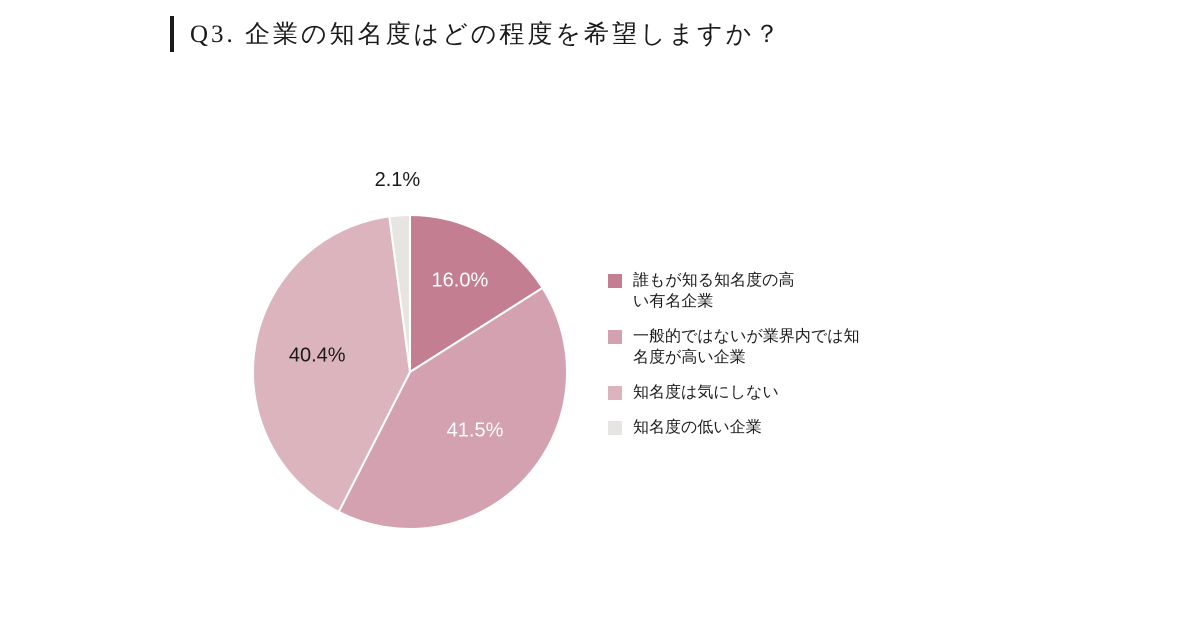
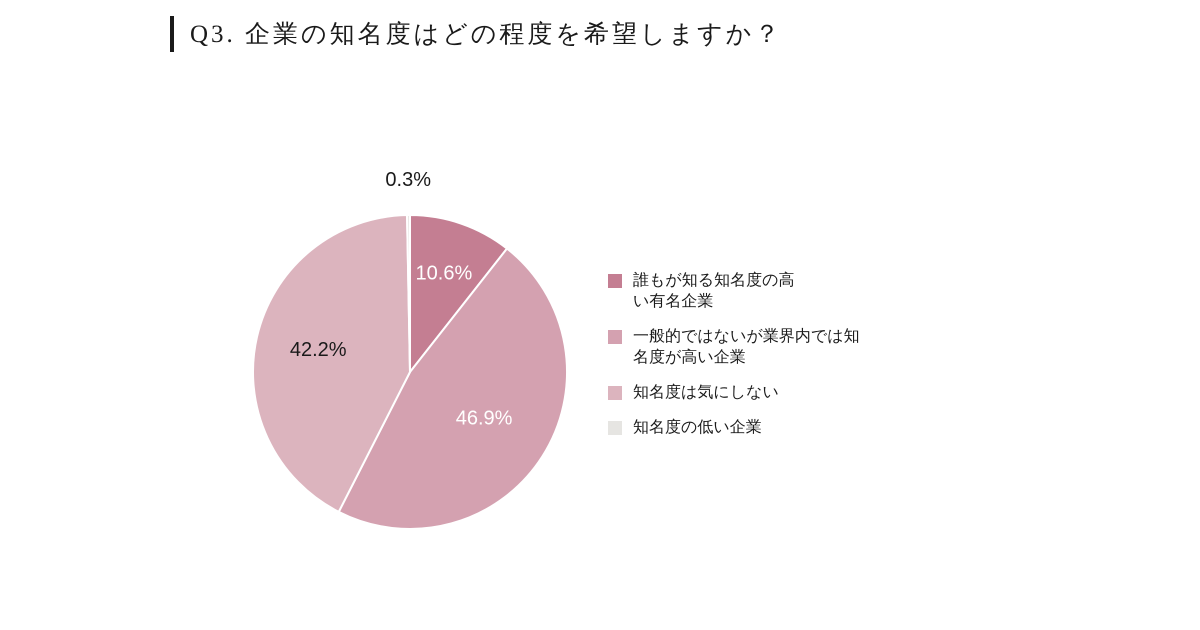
誰もが知る知名度の高い有名企業: 16.0% -> 10.6%
一般的ではないが業界内では知名度が高い企業: 41.5% -> 46.9%
知名度は気にしない: 40.4% -> 42.2%
知名度の低い企業: 2.1% -> 0.3%
